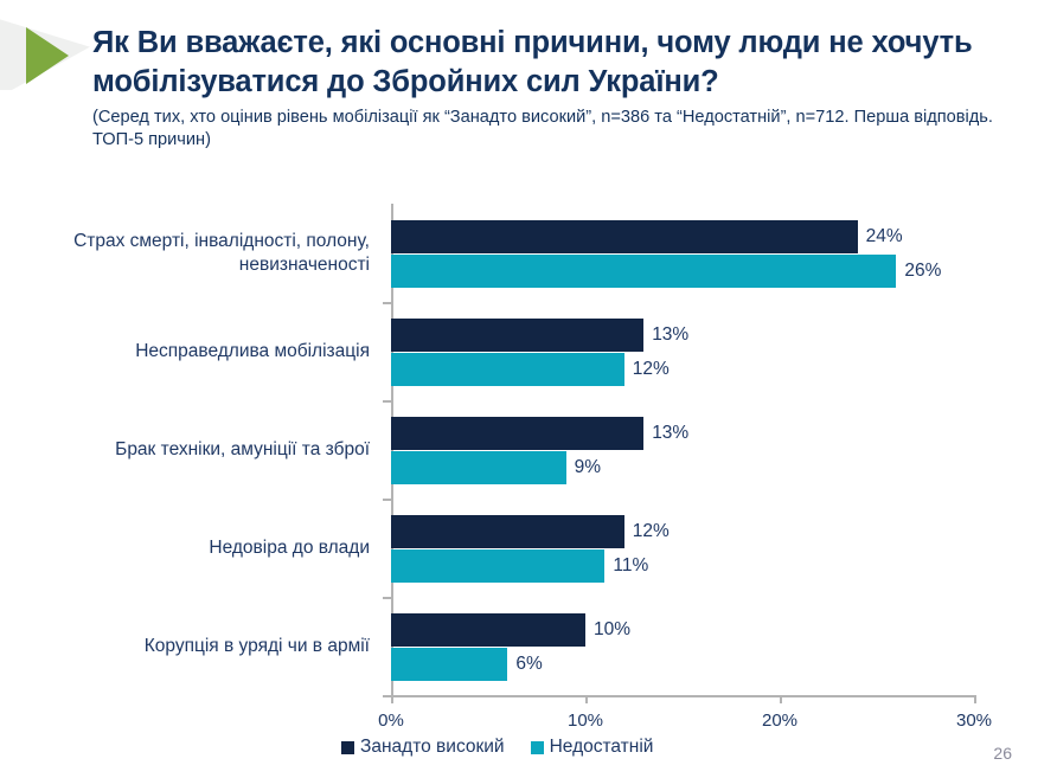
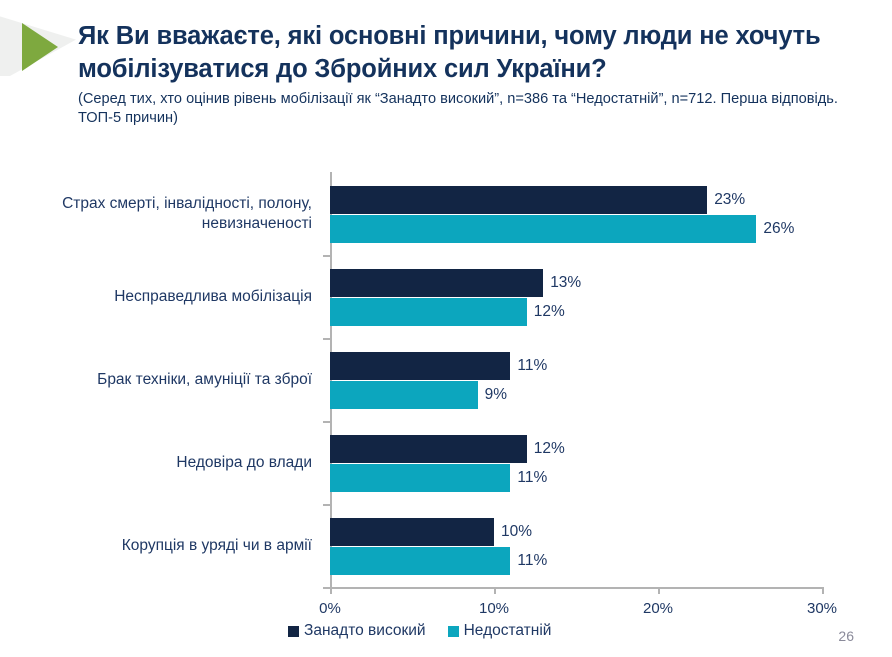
Занадто високий/Страх смерті, інвалідності, полону, невизначеності: 24% -> 23%
Занадто високий/Брак техніки, амуніції та зброї: 13% -> 11%
Недостатній/Корупція в уряді чи в армії: 6% -> 11%
